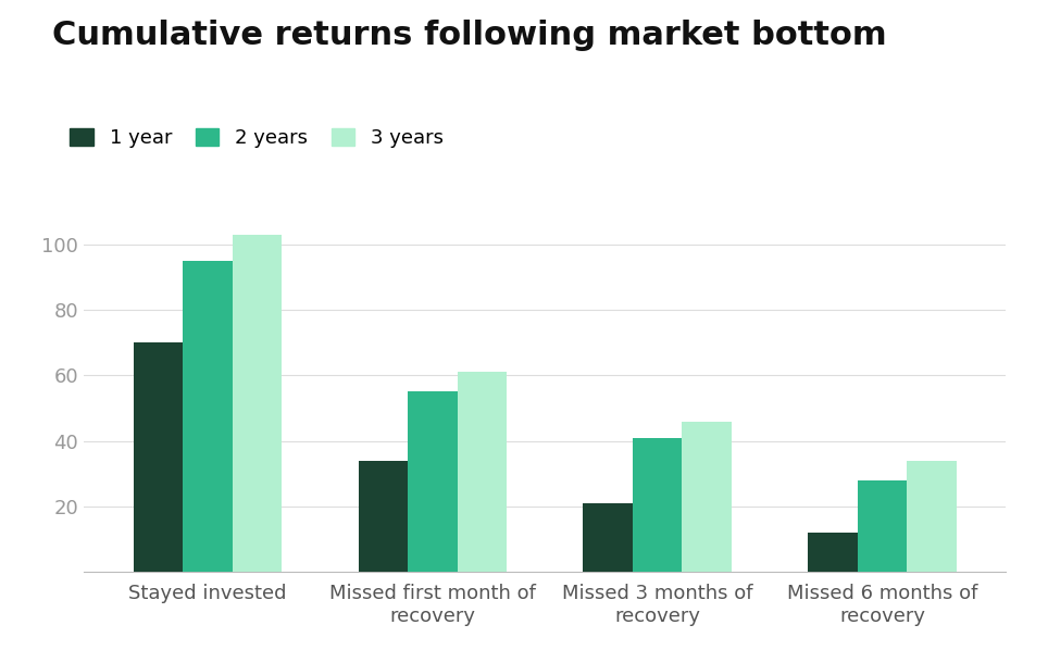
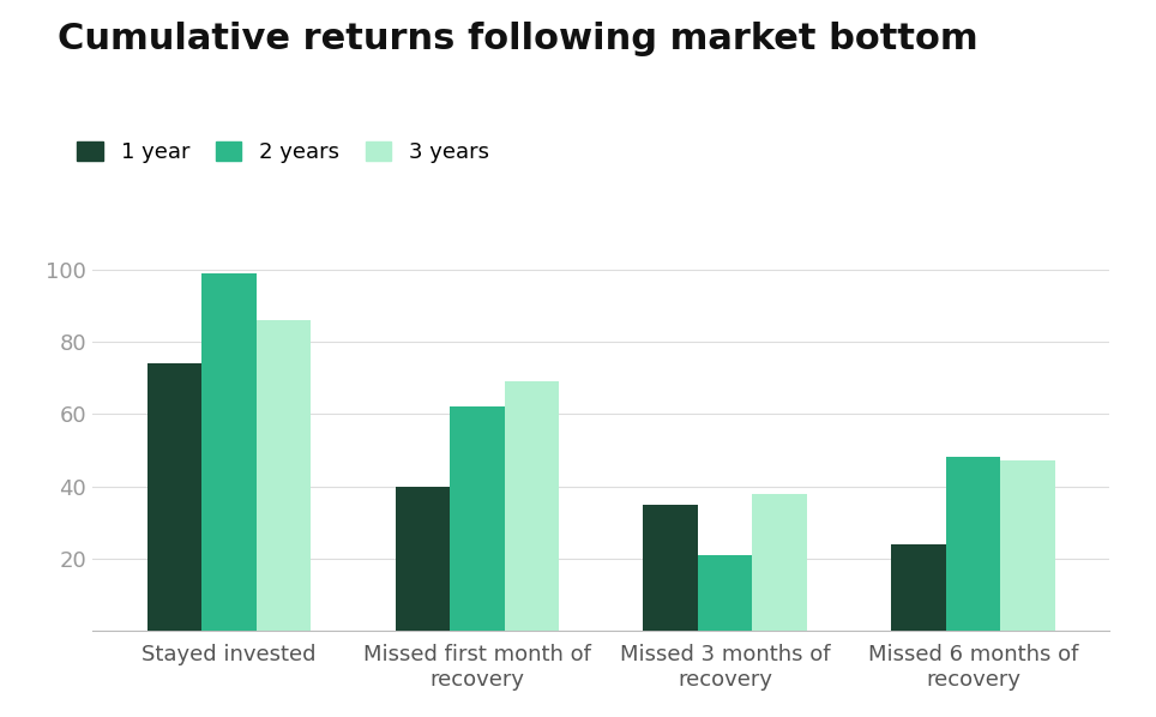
1 year/Stayed invested: 70 -> 74
2 years/Stayed invested: 95 -> 99
3 years/Stayed invested: 103 -> 86
1 year/Missed first month of recovery: 34 -> 40
2 years/Missed first month of recovery: 55 -> 62
3 years/Missed first month of recovery: 61 -> 69
1 year/Missed 3 months of recovery: 21 -> 35
2 years/Missed 3 months of recovery: 41 -> 21
3 years/Missed 3 months of recovery: 46 -> 38
1 year/Missed 6 months of recovery: 12 -> 24
2 years/Missed 6 months of recovery: 28 -> 48
3 years/Missed 6 months of recovery: 34 -> 47
